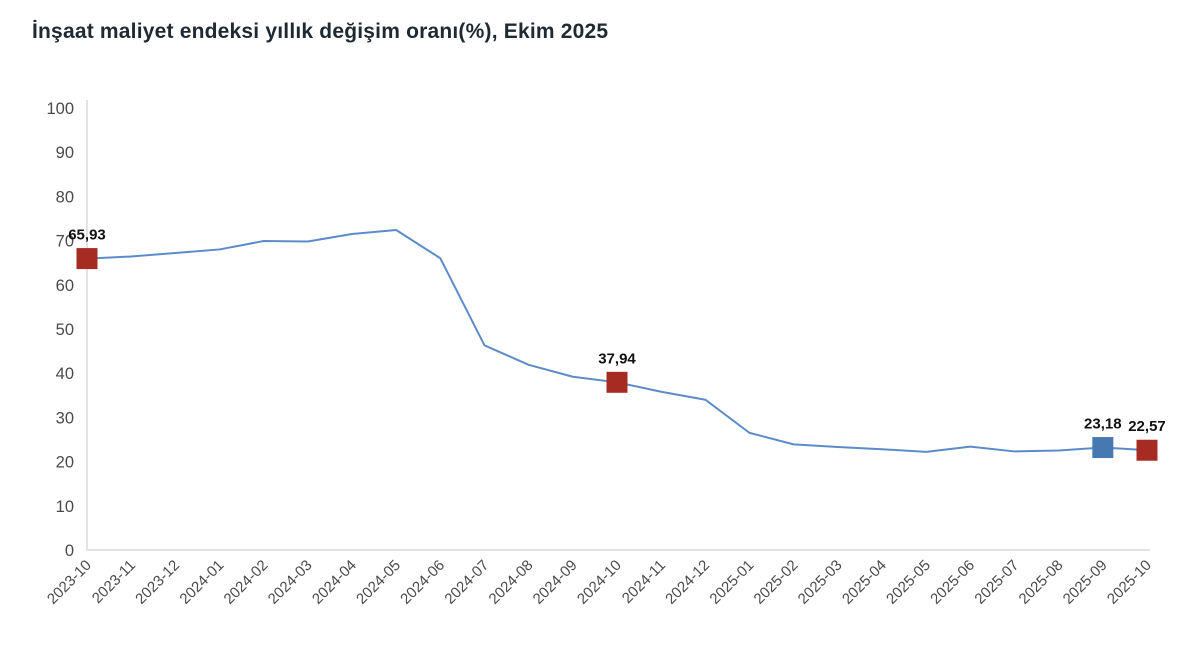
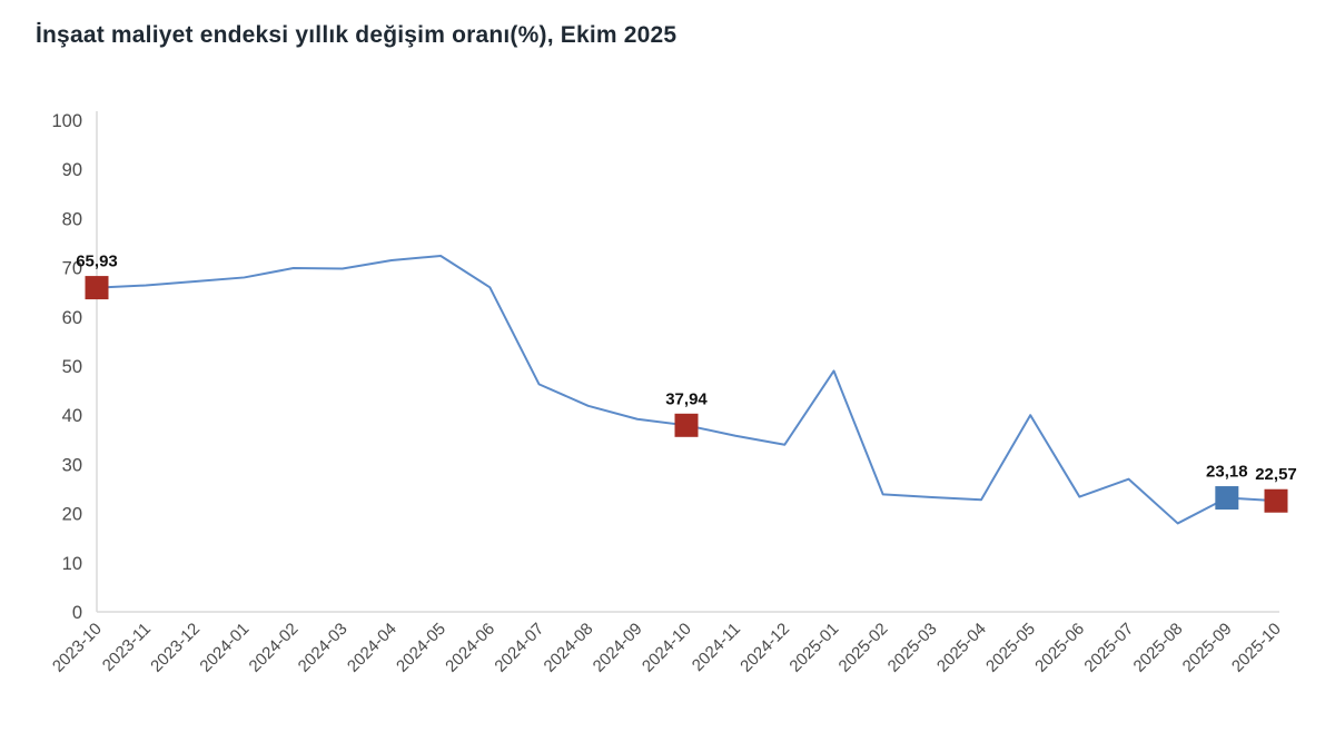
2025-01: 26 -> 49
2025-05: 22 -> 40
2025-07: 22 -> 27
2025-08: 22 -> 18
